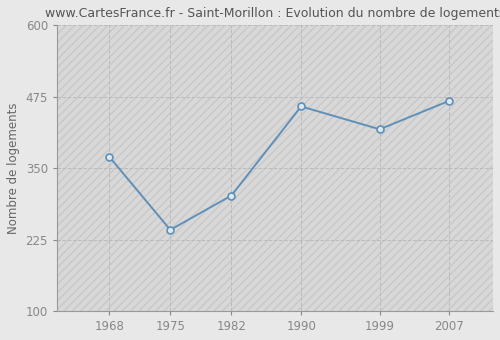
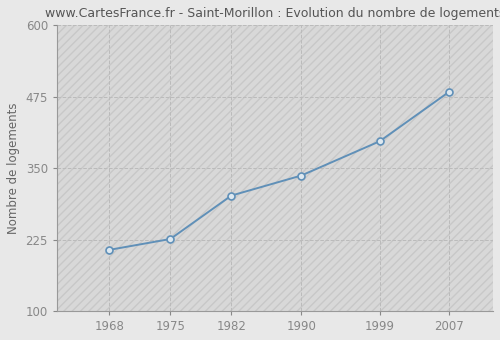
1968: 370 -> 207
1975: 242 -> 226
1990: 458 -> 337
1999: 418 -> 397
2007: 468 -> 484
